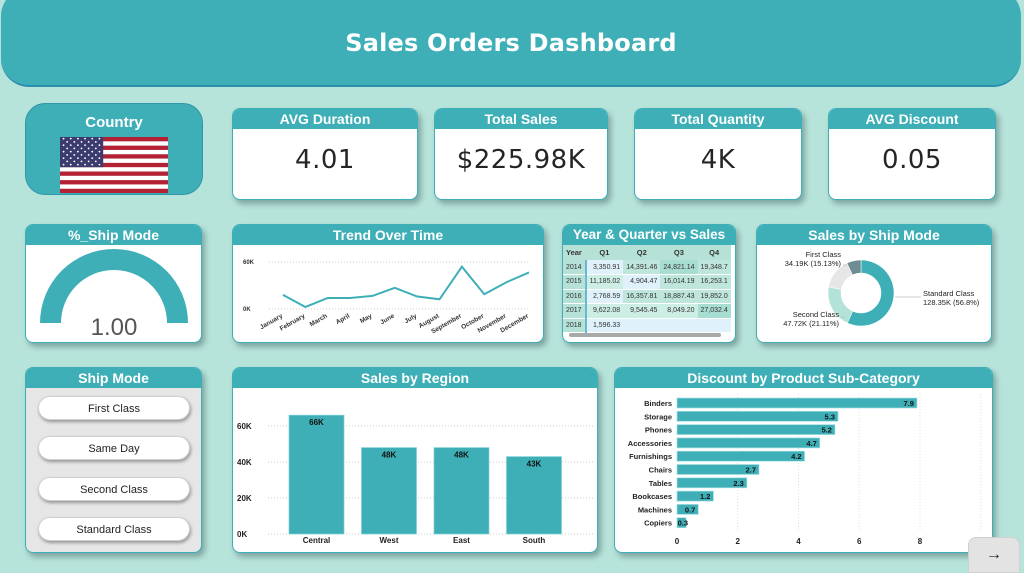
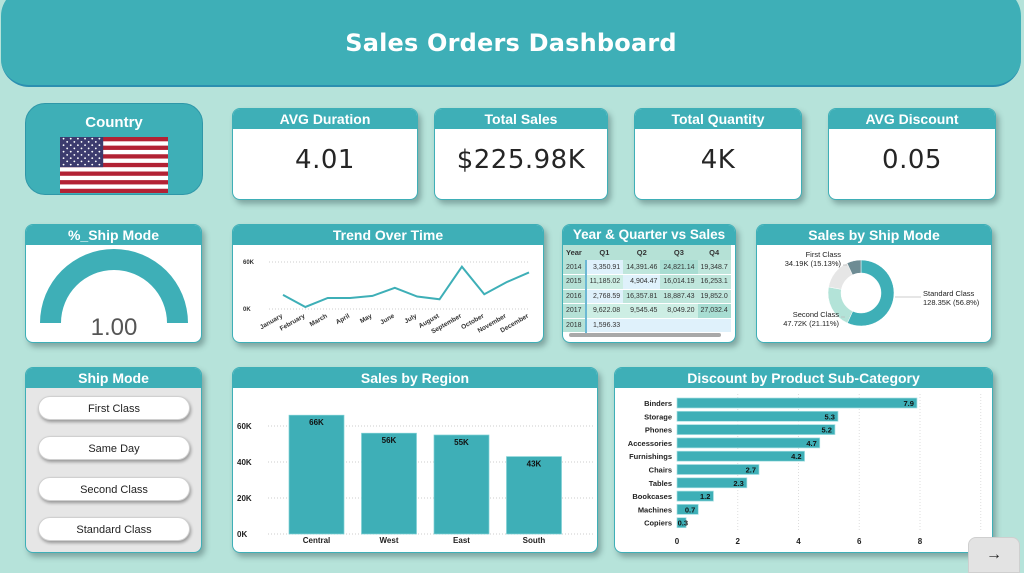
Sales by Region/West: 48K -> 56K
Sales by Region/East: 48K -> 55K
